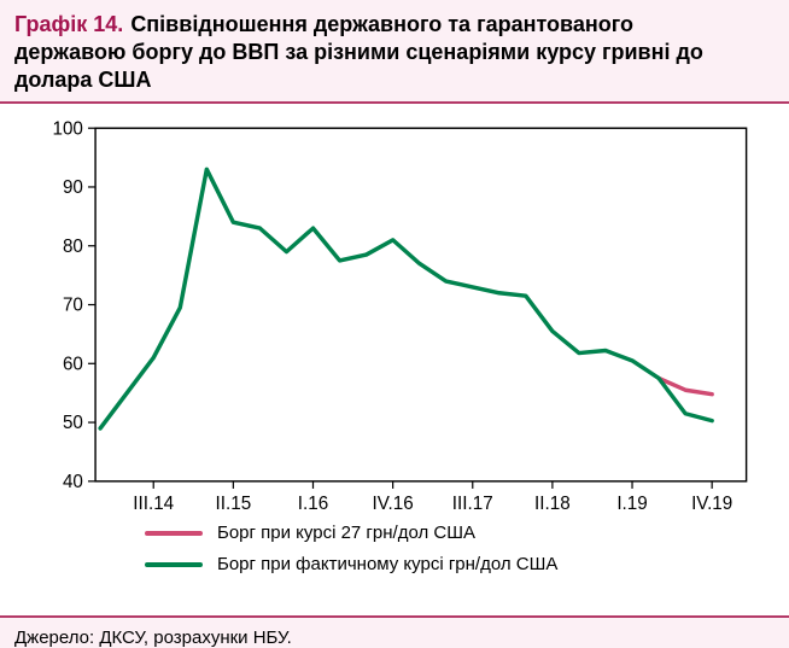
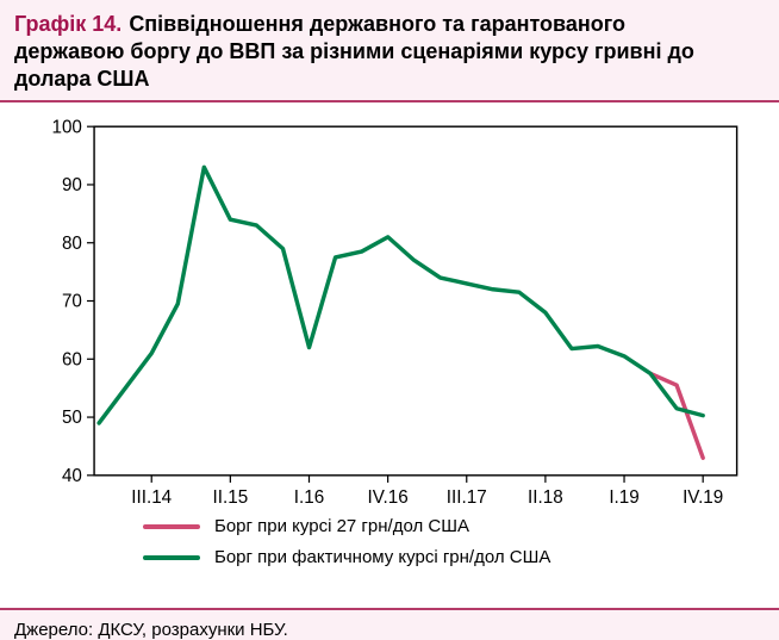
Борг при фактичному курсі грн/дол США/I.16: 83 -> 62
Борг при фактичному курсі грн/дол США/II.18: 66 -> 68
Борг при курсі 27 грн/дол США/IV.19: 55 -> 43
